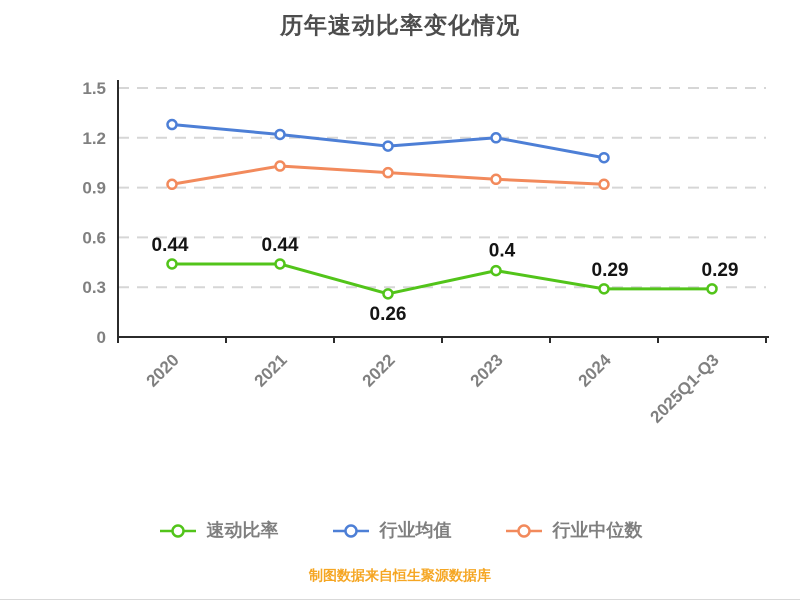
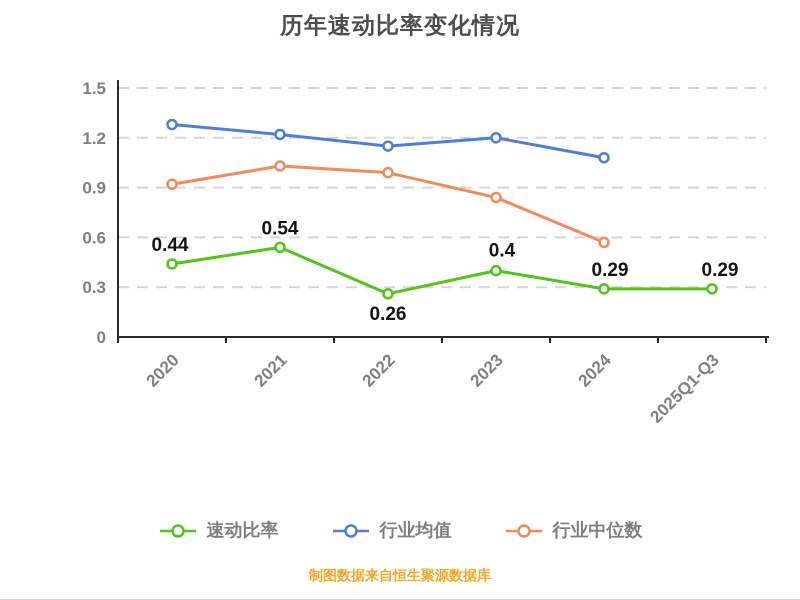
速动比率/2021: 0.44 -> 0.54
行业中位数/2023: 0.95 -> 0.84
行业中位数/2024: 0.92 -> 0.57
